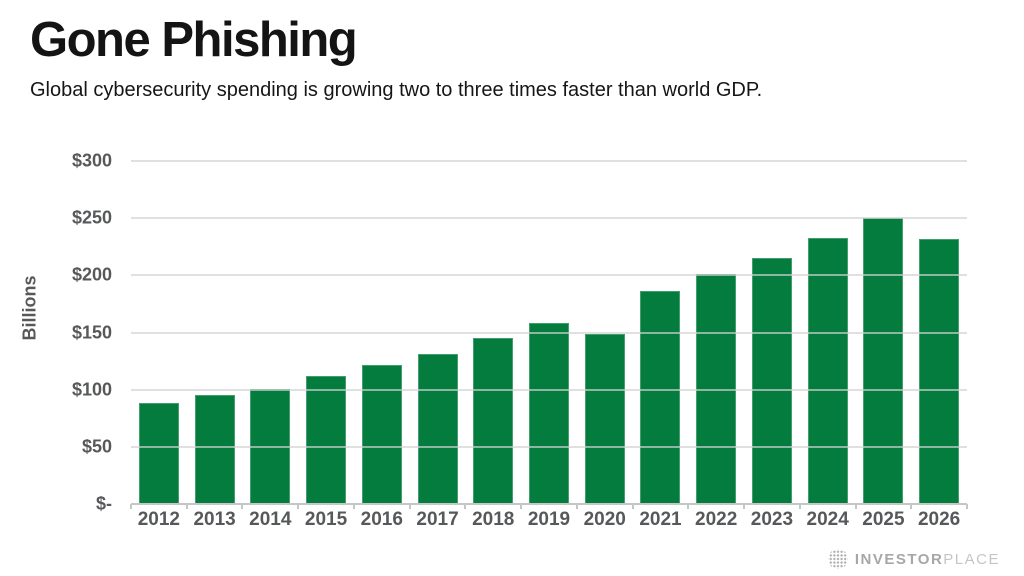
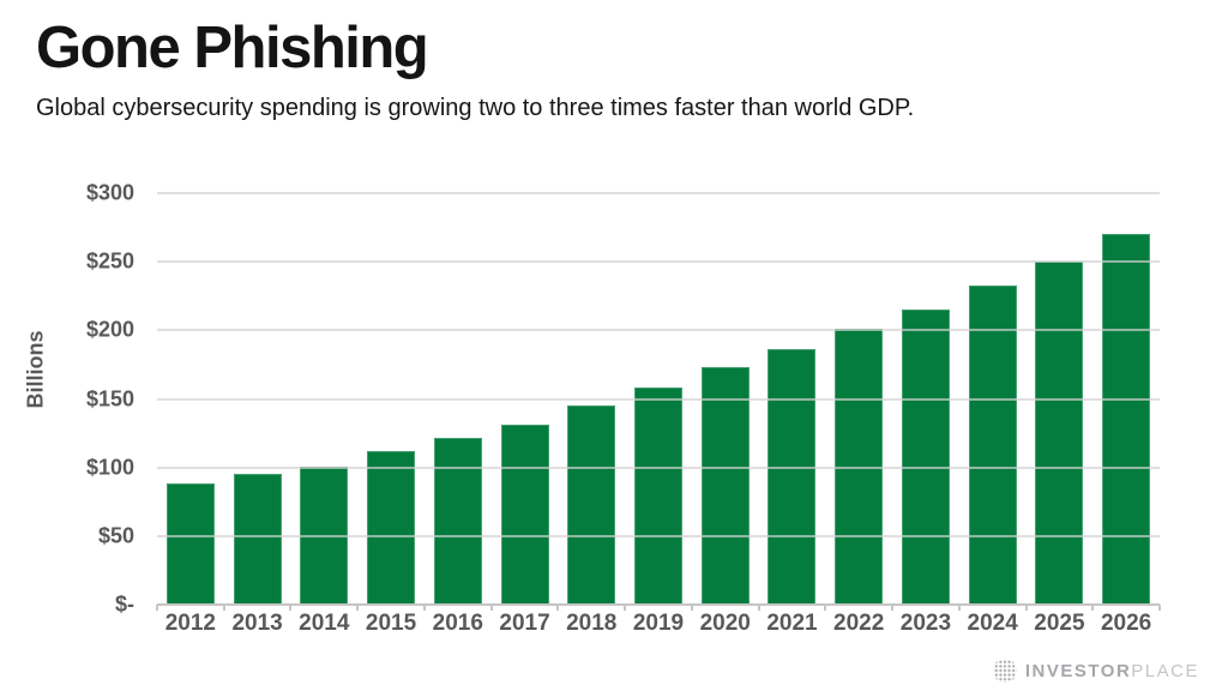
2020: $149 -> $173
2026: $232 -> $270
